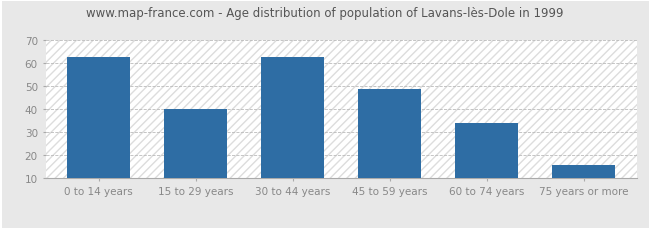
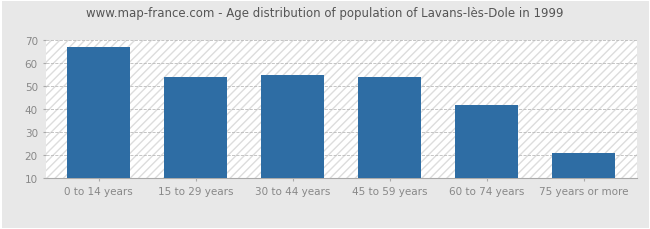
0 to 14 years: 63 -> 67
15 to 29 years: 40 -> 54
30 to 44 years: 63 -> 55
45 to 59 years: 49 -> 54
60 to 74 years: 34 -> 42
75 years or more: 16 -> 21
